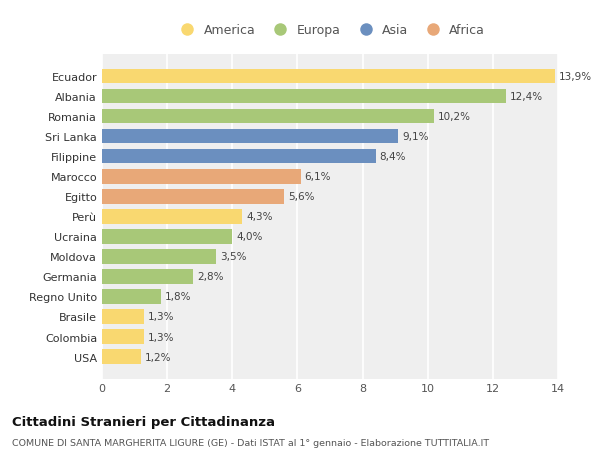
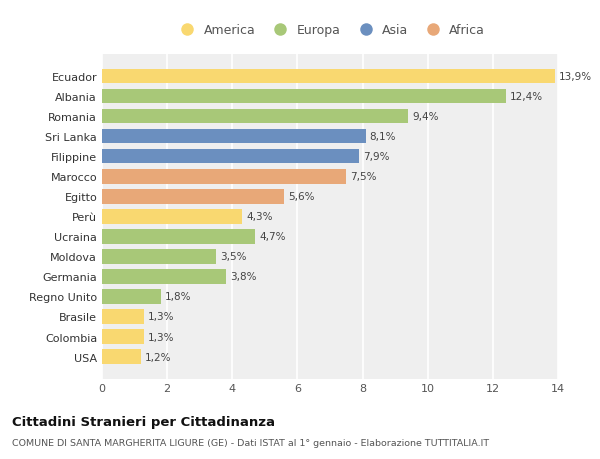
Romania: 10,2% -> 9,4%
Sri Lanka: 9,1% -> 8,1%
Filippine: 8,4% -> 7,9%
Marocco: 6,1% -> 7,5%
Ucraina: 4,0% -> 4,7%
Germania: 2,8% -> 3,8%
